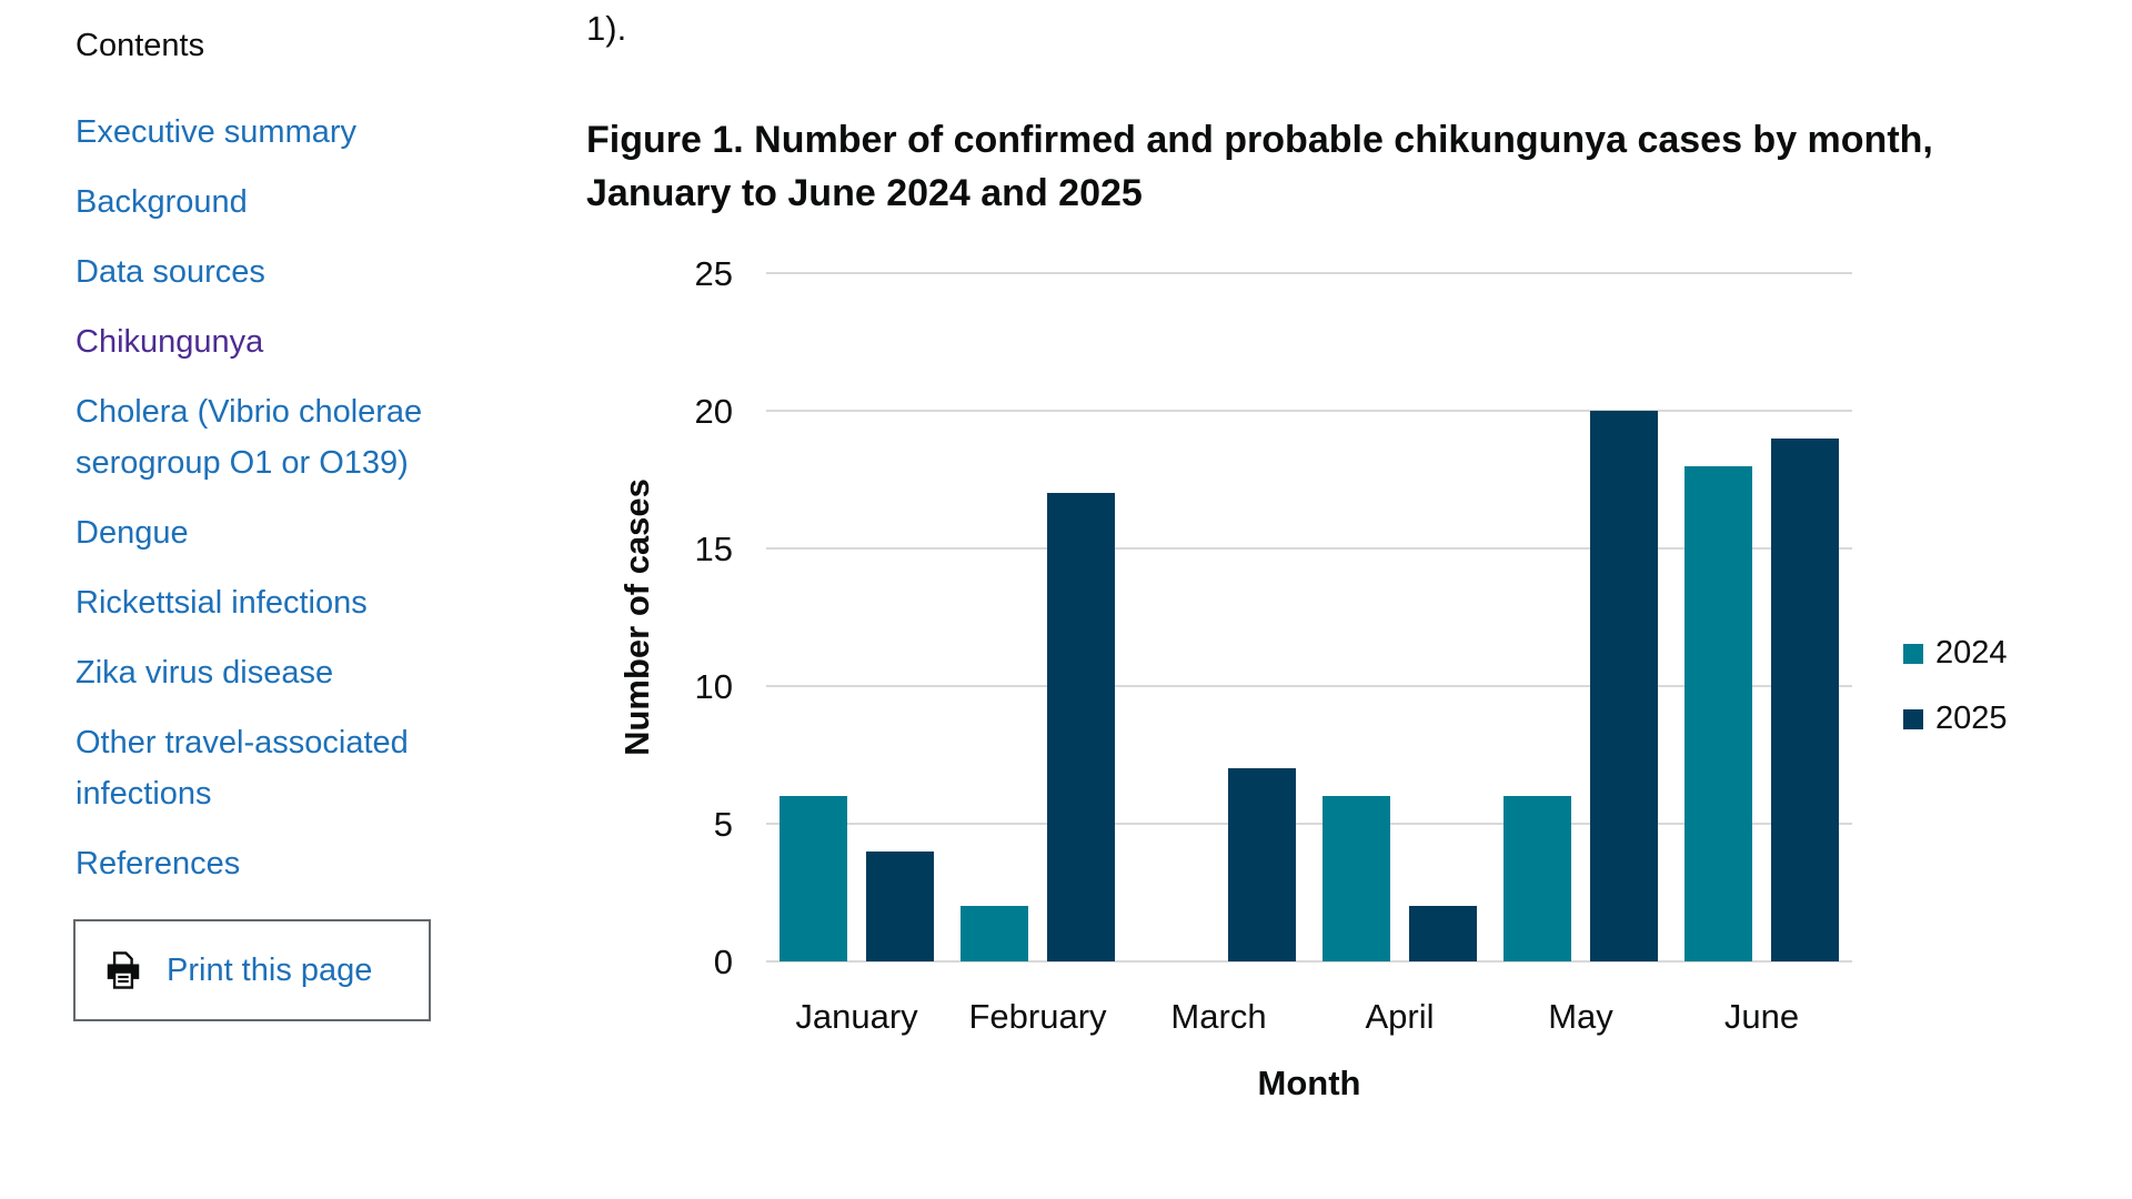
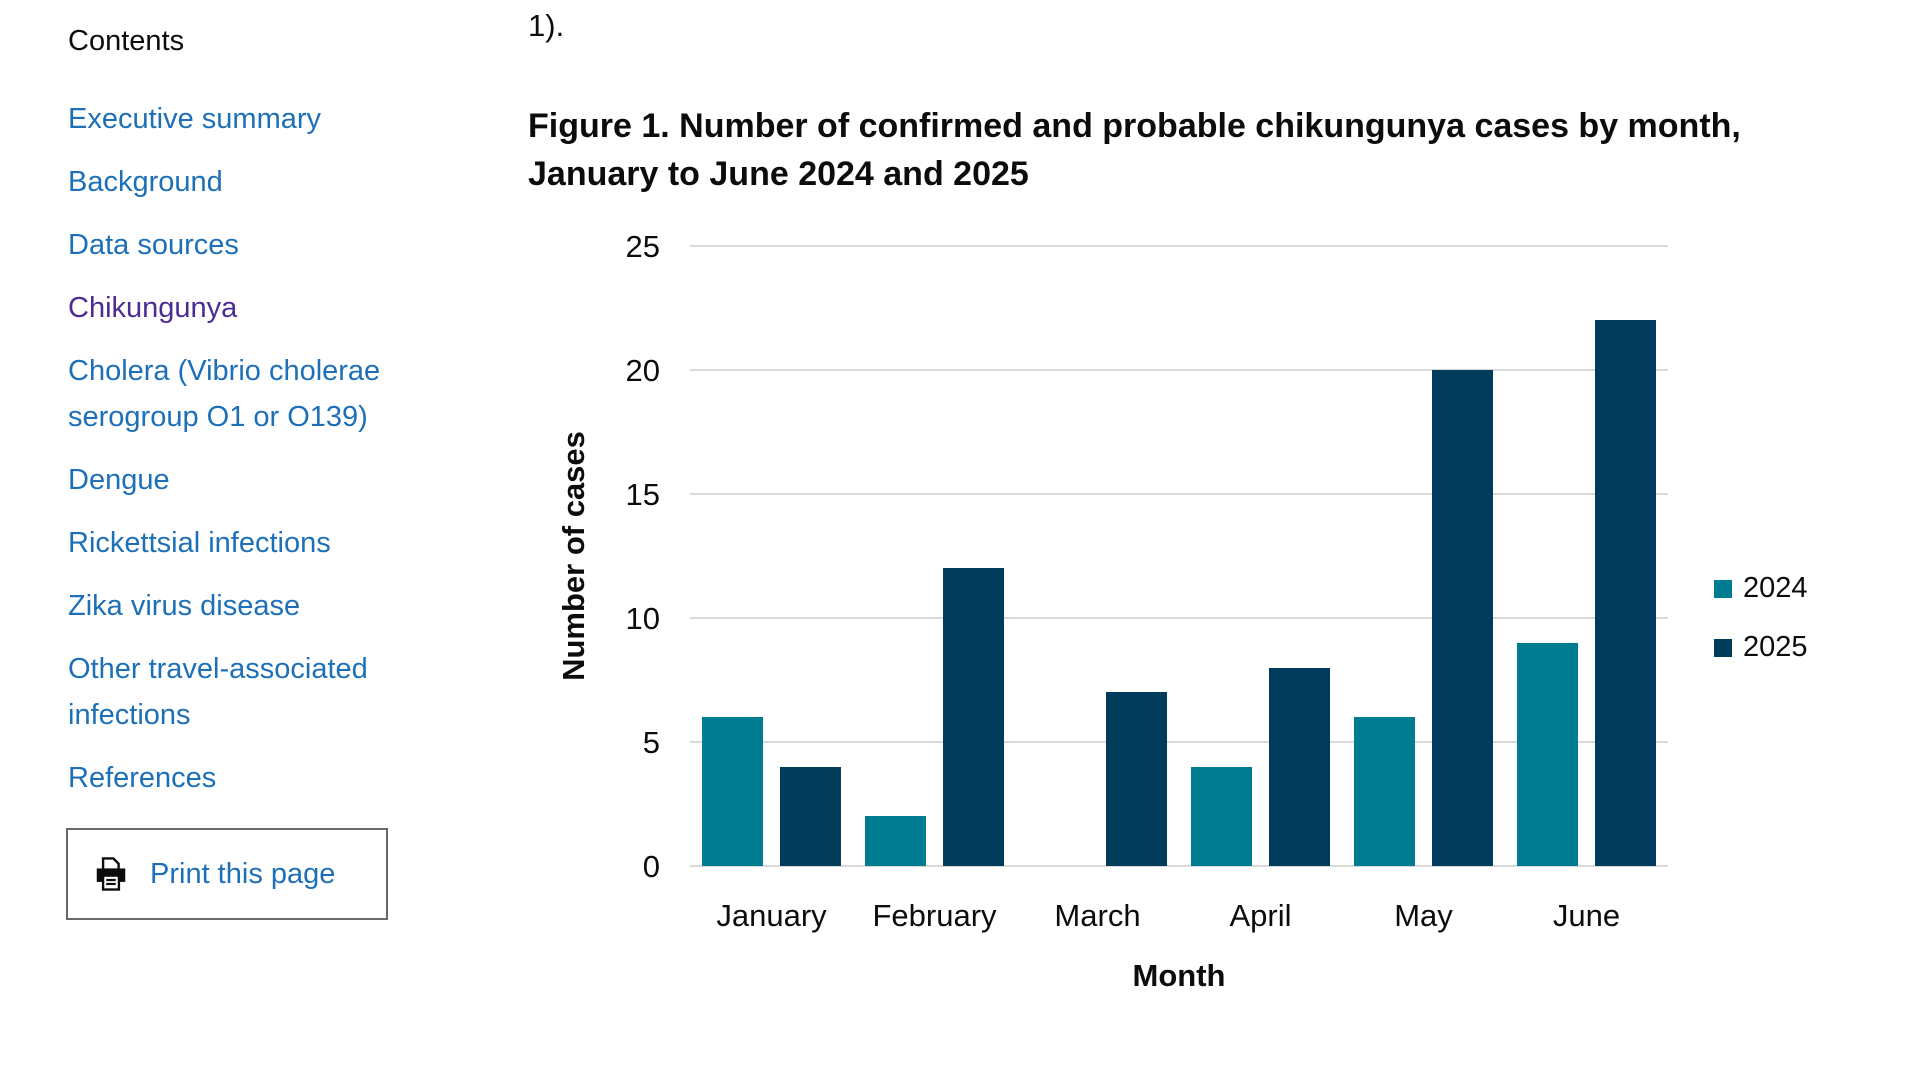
2025/February: 17 -> 12
2024/April: 6 -> 4
2025/April: 2 -> 8
2024/June: 18 -> 9
2025/June: 19 -> 22
